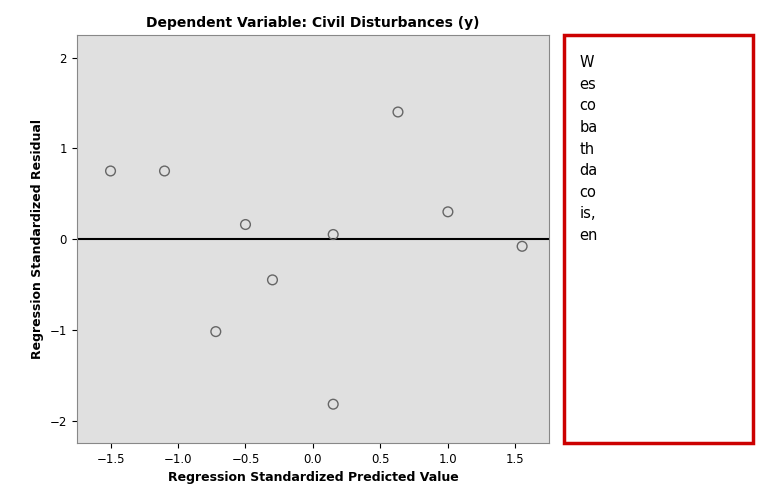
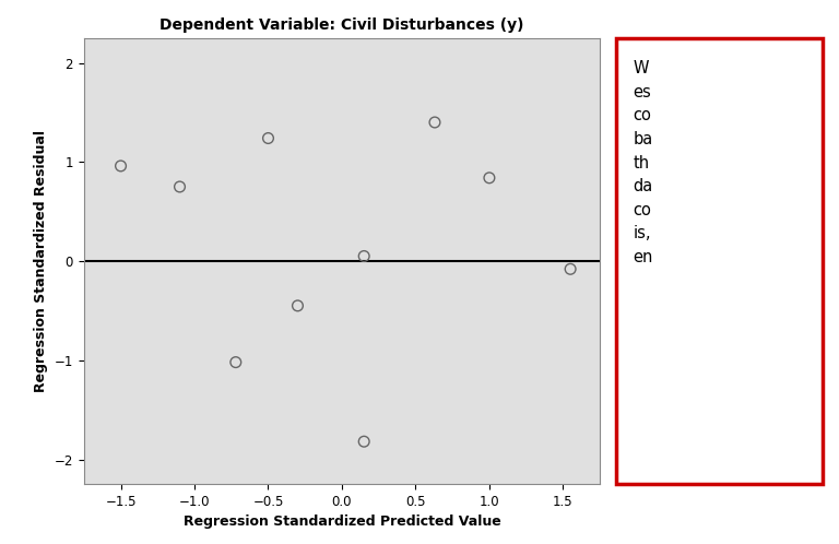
−1.5: 0.75 -> 0.96
−0.5: 0.16 -> 1.24
1.0: 0.30 -> 0.84
